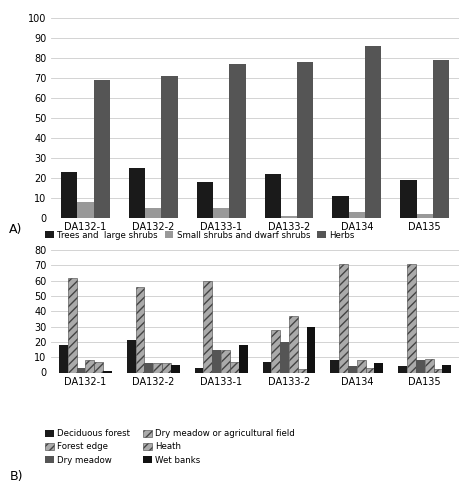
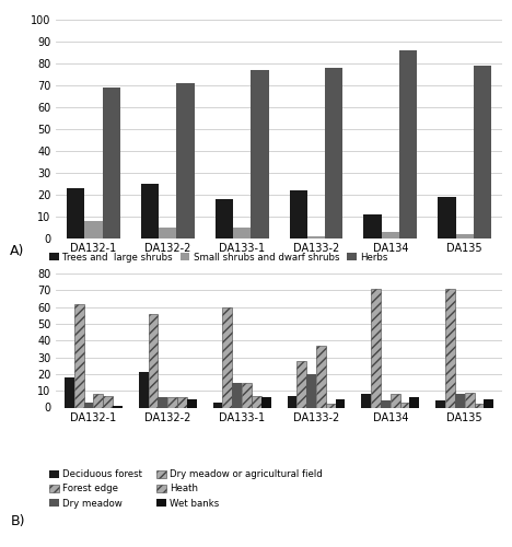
Wet banks/DA133-1: 18 -> 6
Wet banks/DA133-2: 30 -> 5
